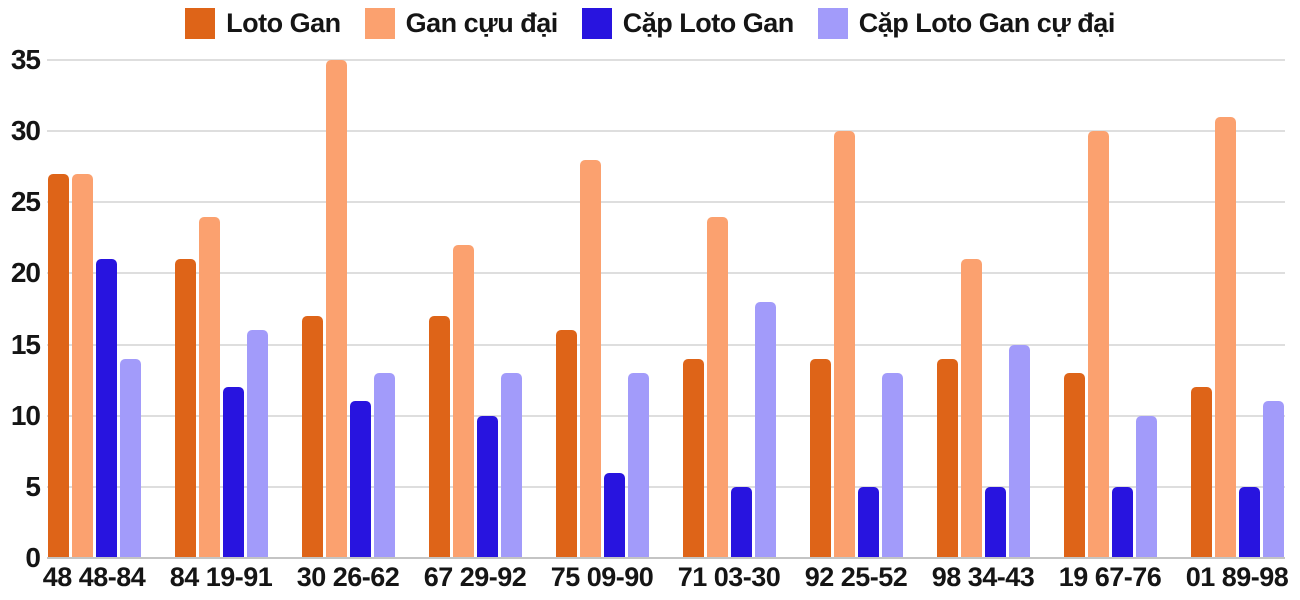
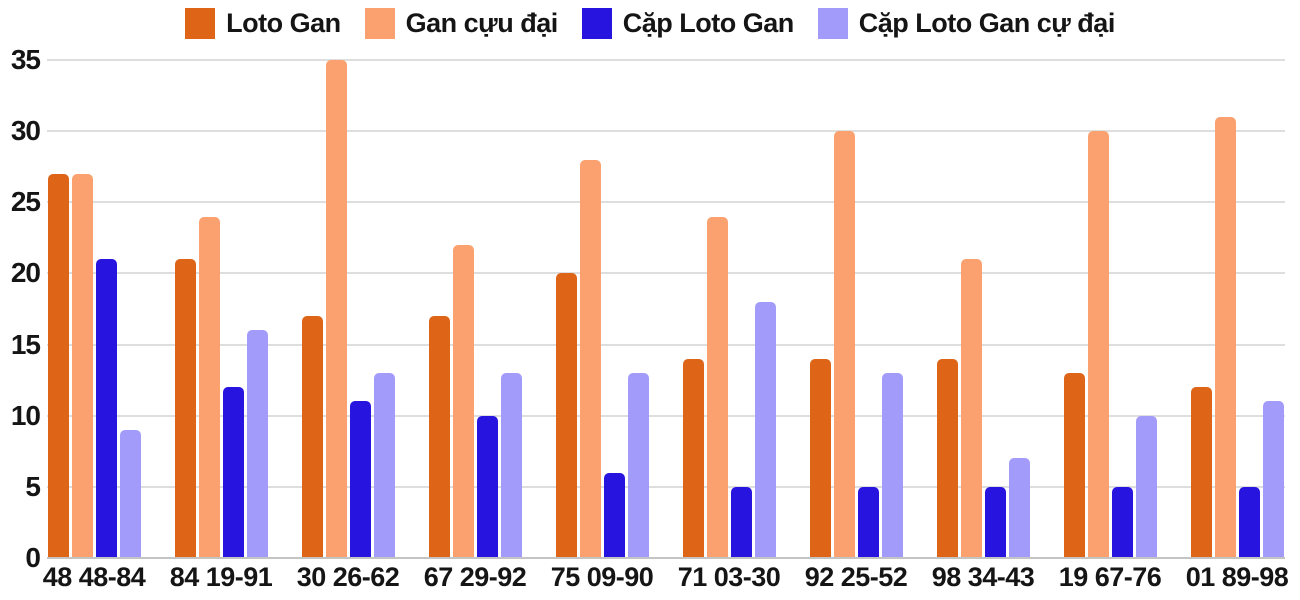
Cặp Loto Gan cự đại/48 48-84: 14 -> 9
Loto Gan/75 09-90: 16 -> 20
Cặp Loto Gan cự đại/98 34-43: 15 -> 7
